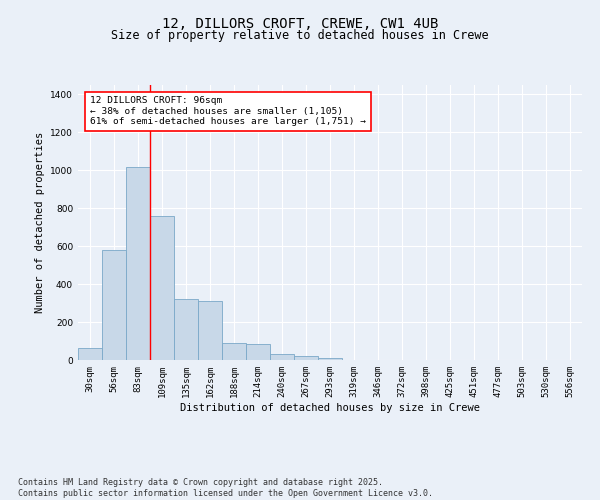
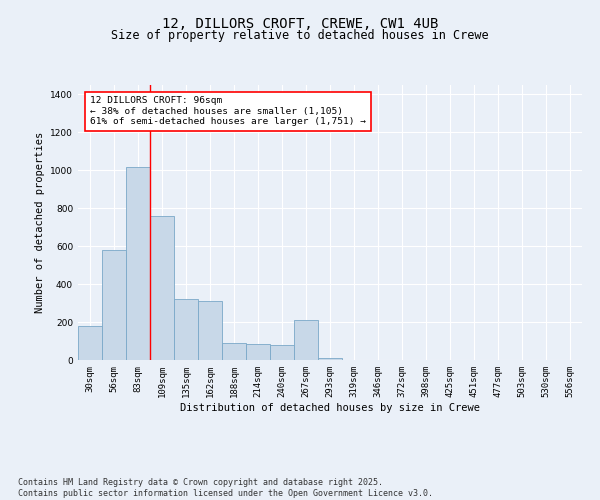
30sqm: 60 -> 180
240sqm: 30 -> 80
267sqm: 20 -> 210
